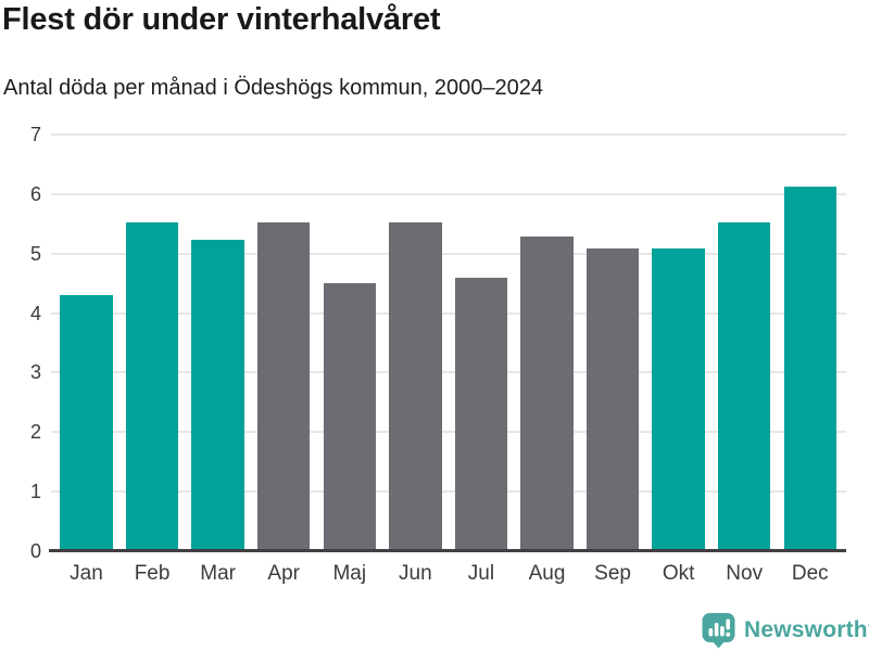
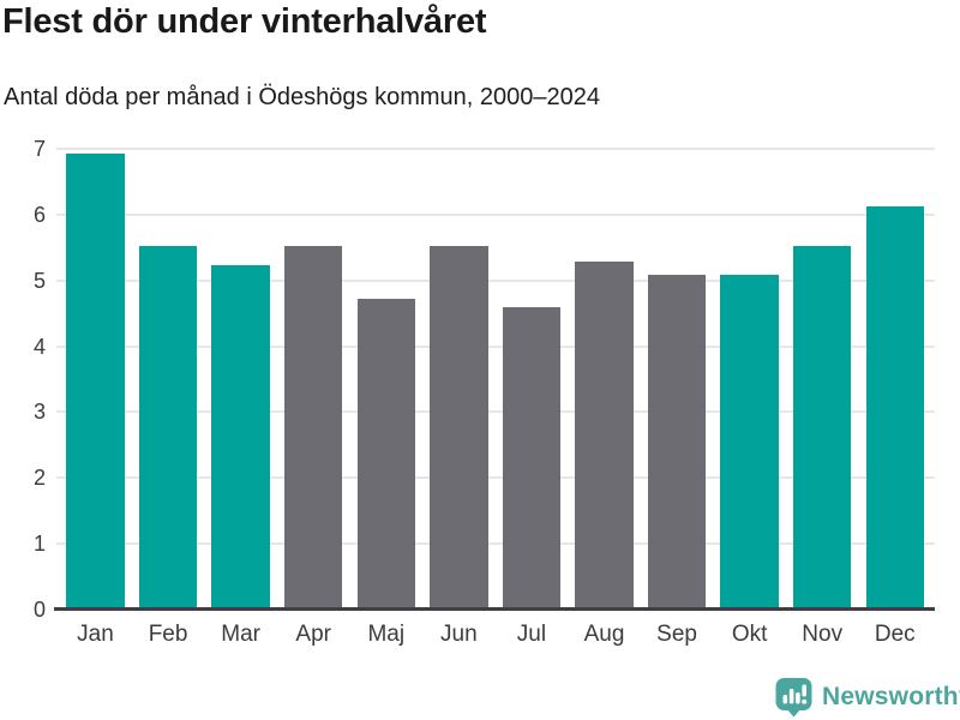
Jan: 4.3 -> 6.9
Maj: 4.5 -> 4.7
